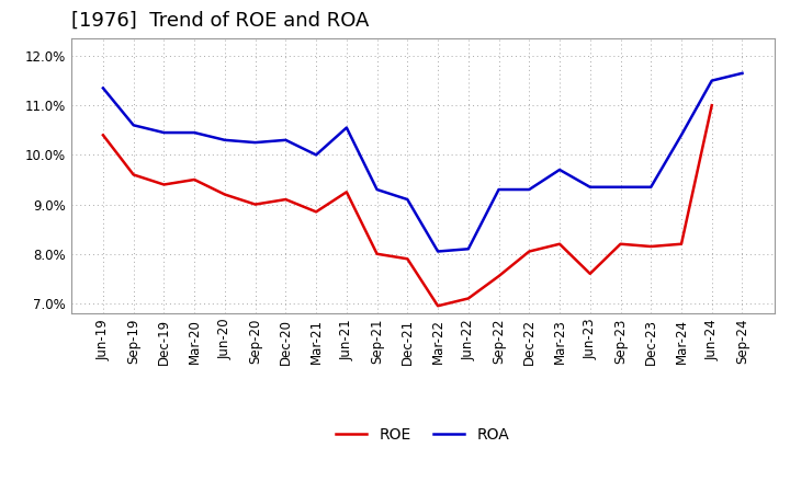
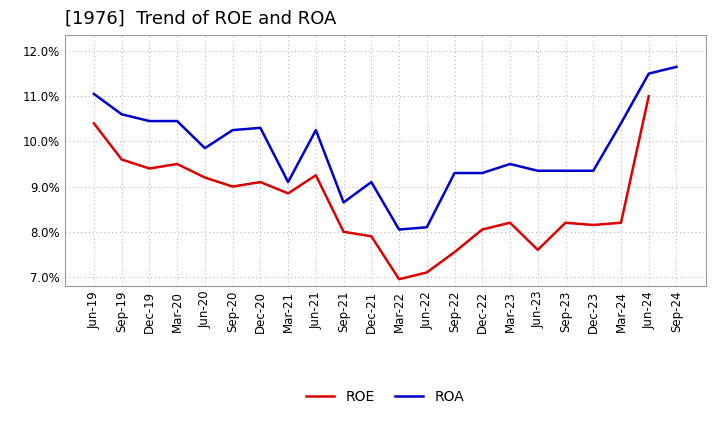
ROA/Jun-19: 11.35% -> 11.05%
ROA/Jun-20: 10.30% -> 9.85%
ROA/Mar-21: 10.00% -> 9.10%
ROA/Jun-21: 10.55% -> 10.25%
ROA/Sep-21: 9.30% -> 8.65%
ROA/Mar-23: 9.70% -> 9.50%
